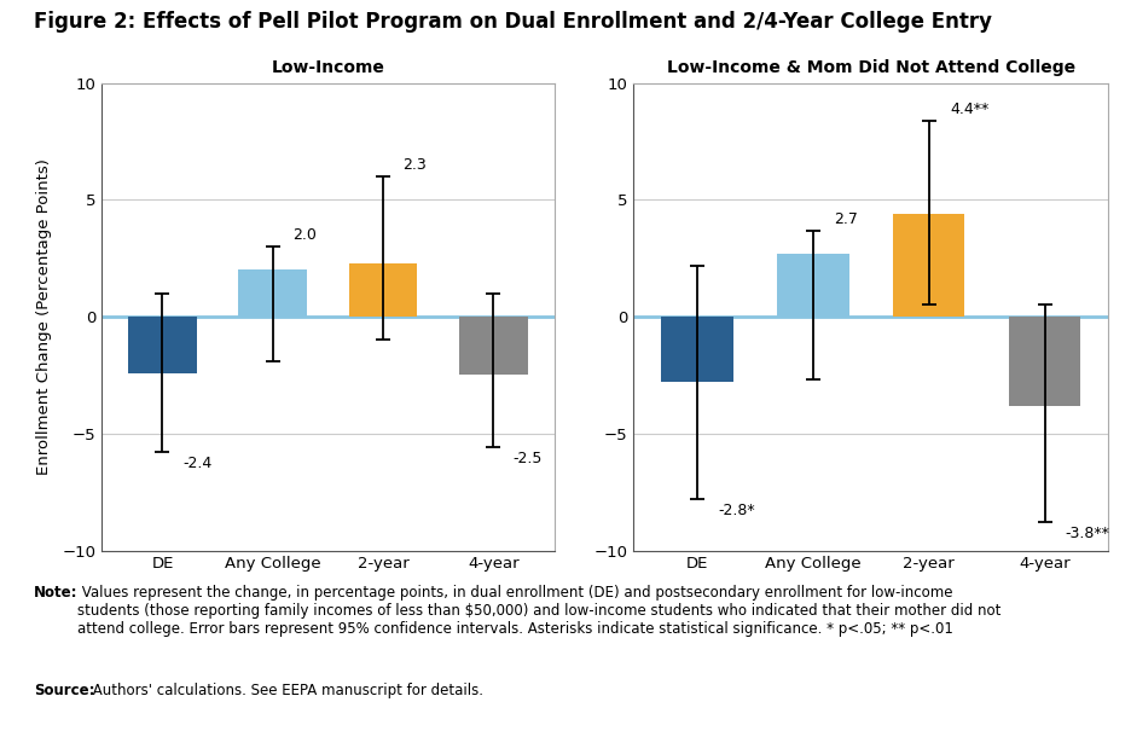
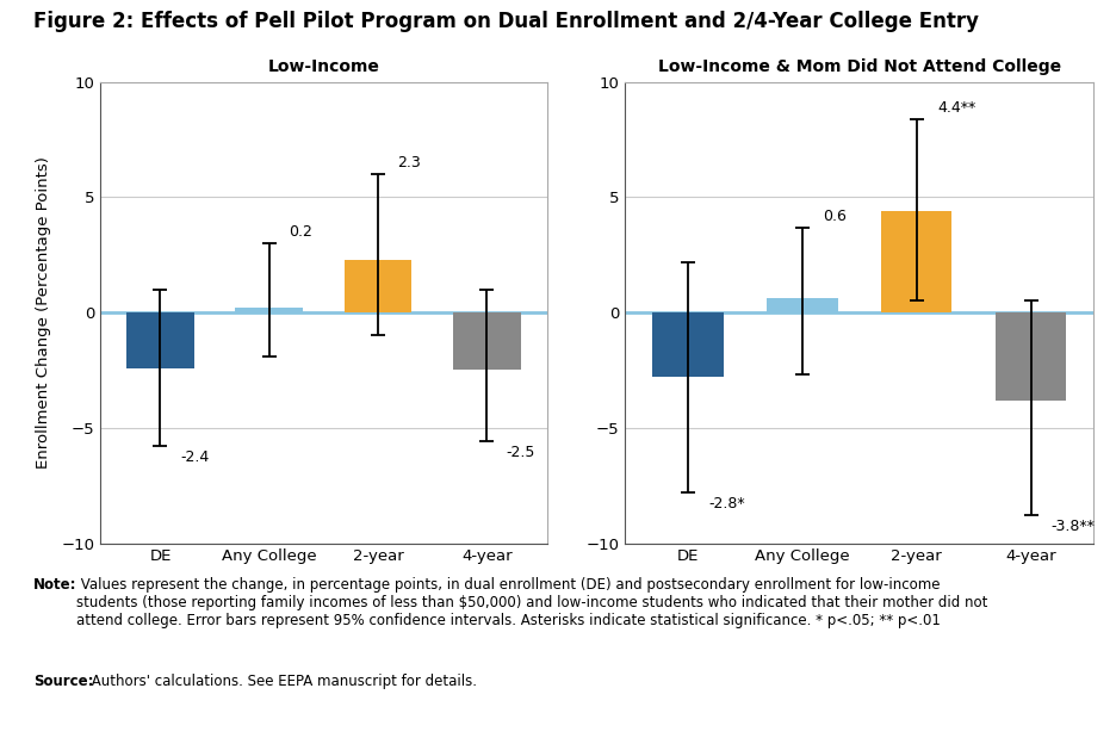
Low-Income/Any College: 2.0 -> 0.2
Low-Income & Mom Did Not Attend College/Any College: 2.7 -> 0.6
